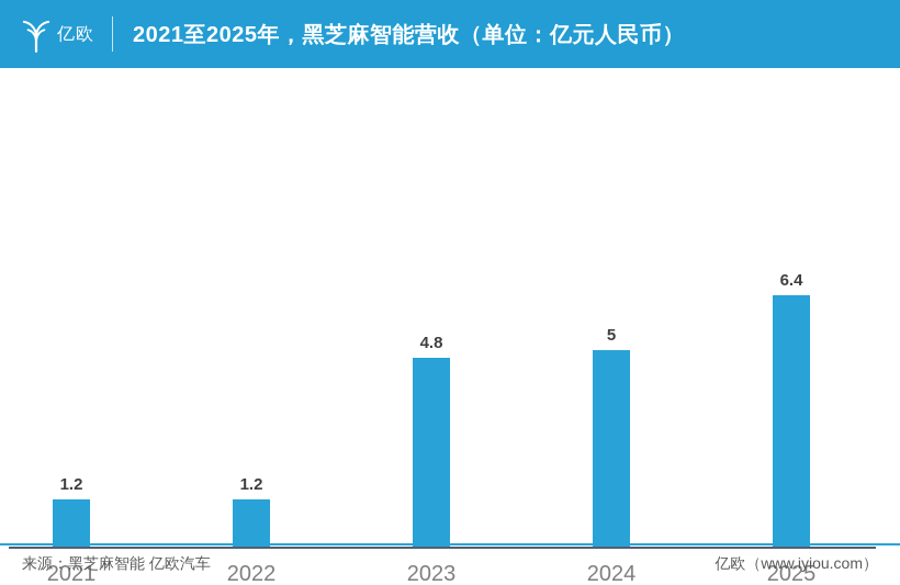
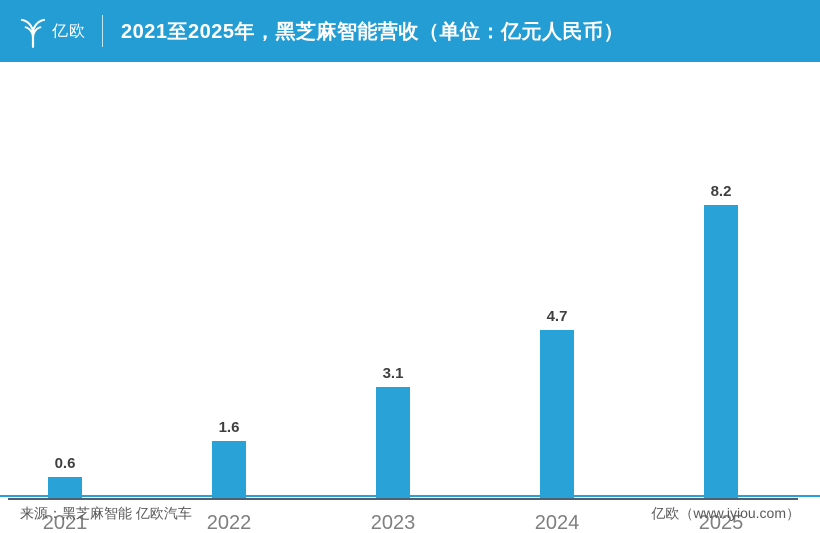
2021: 1.2 -> 0.6
2022: 1.2 -> 1.6
2023: 4.8 -> 3.1
2024: 5 -> 4.7
2025: 6.4 -> 8.2
